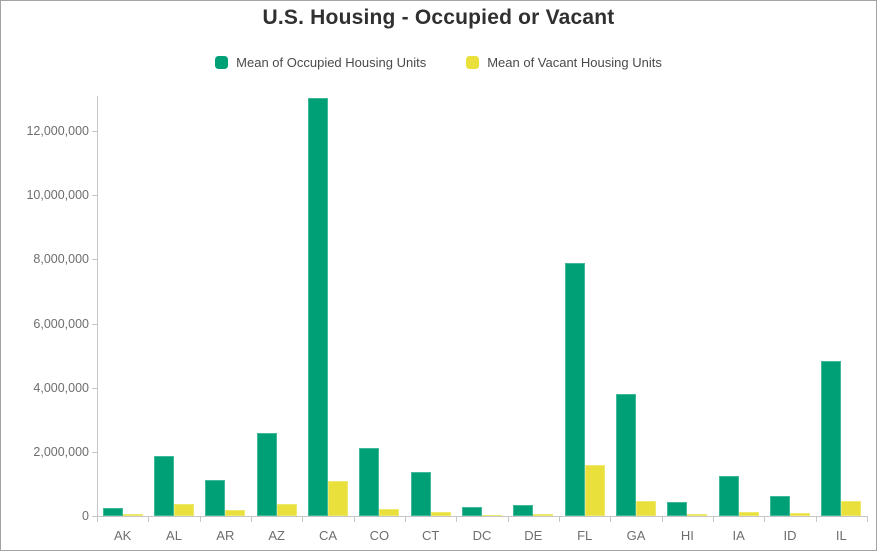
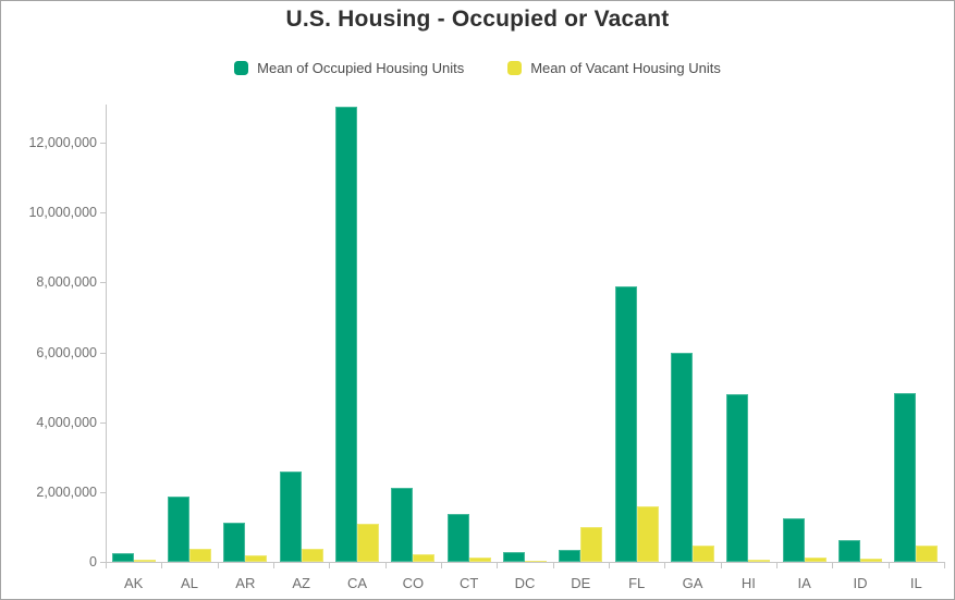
Mean of Vacant Housing Units/DE: 100000 -> 1000000
Mean of Occupied Housing Units/GA: 3800000 -> 6000000
Mean of Occupied Housing Units/HI: 400000 -> 4800000
